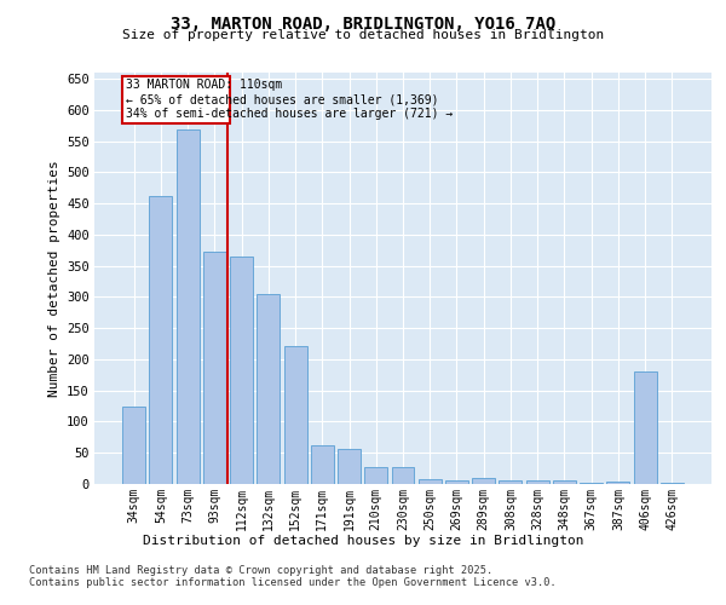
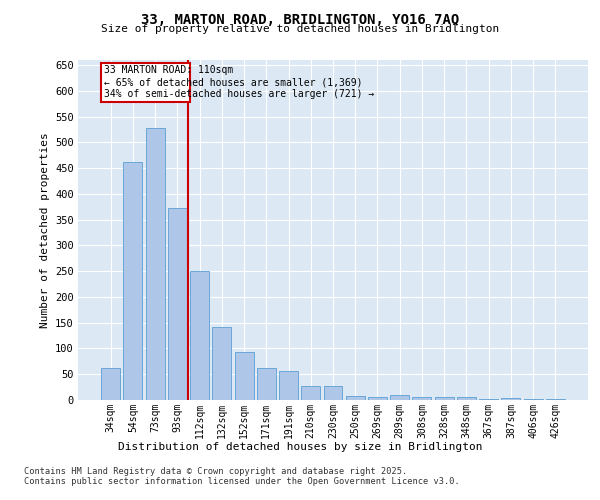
34sqm: 124 -> 62
73sqm: 568 -> 528
112sqm: 364 -> 250
132sqm: 304 -> 141
152sqm: 222 -> 93
406sqm: 180 -> 2
